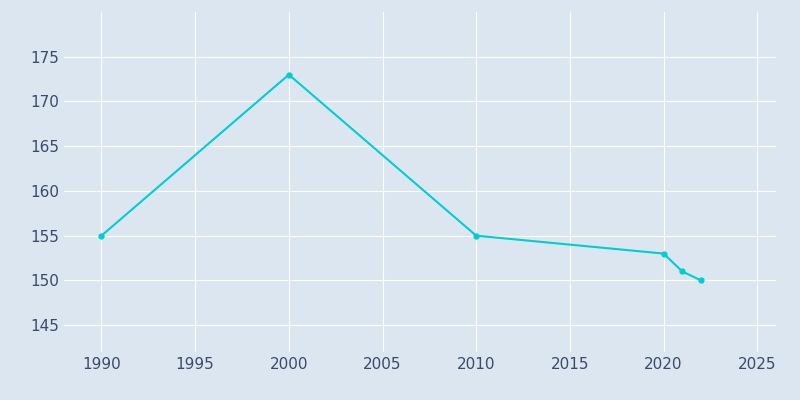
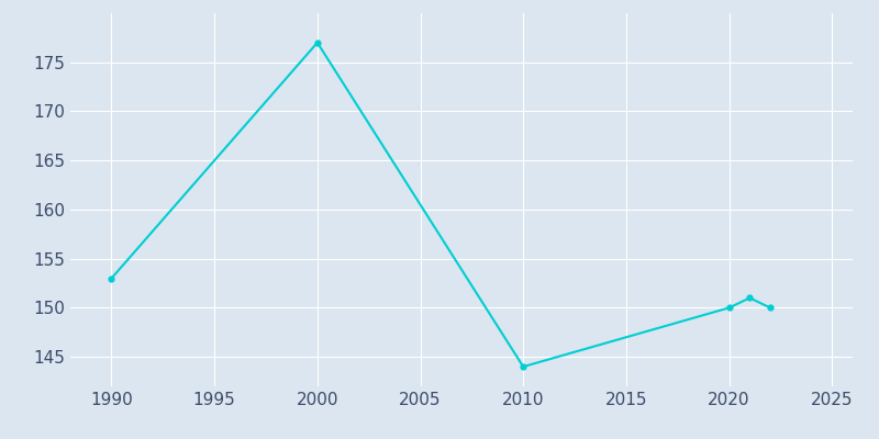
1990: 155 -> 153
2000: 173 -> 177
2010: 155 -> 144
2020: 153 -> 150
